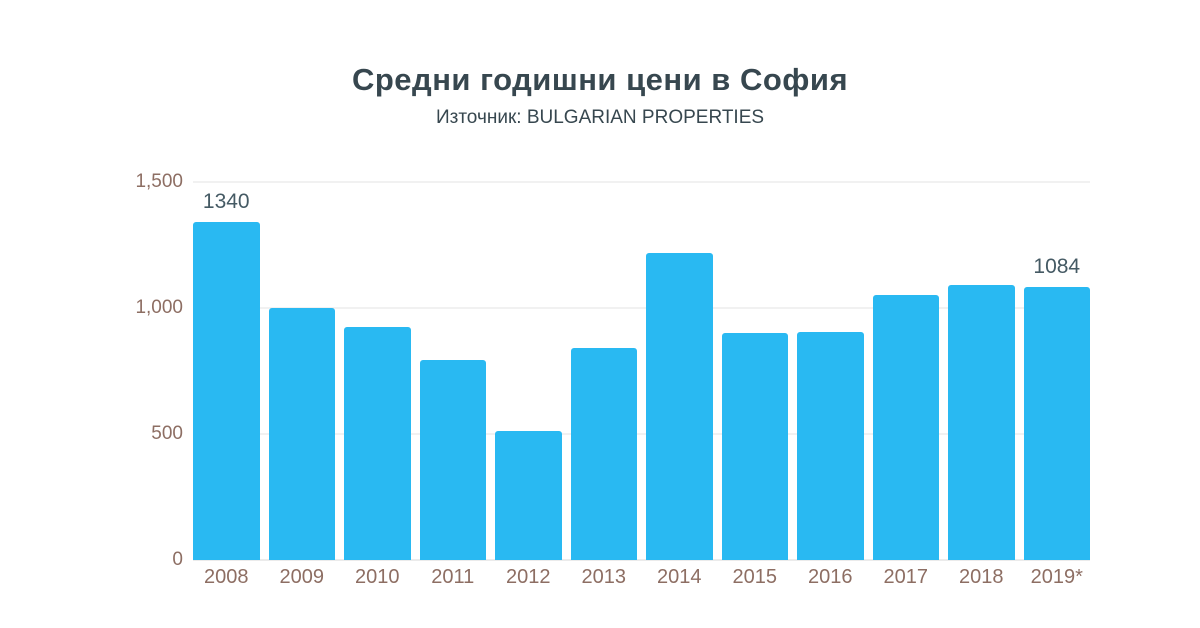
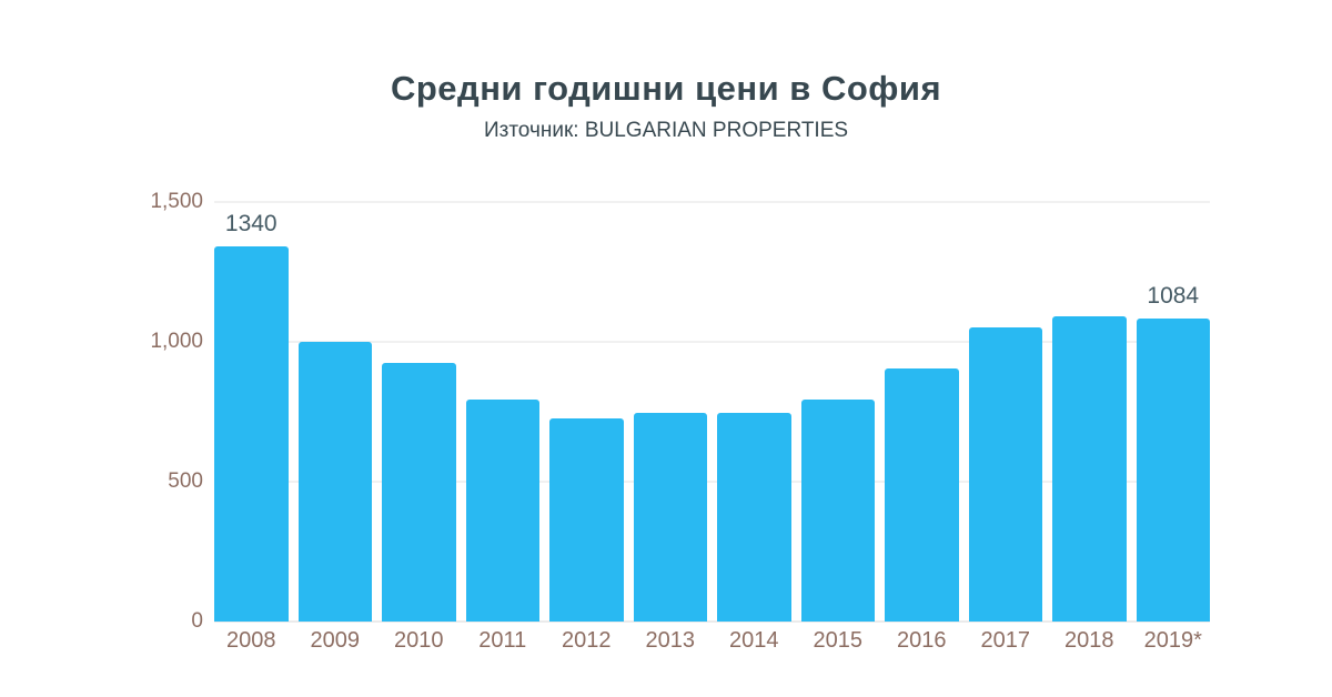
2012: 510 -> 720
2013: 840 -> 740
2014: 1220 -> 740
2015: 900 -> 800
